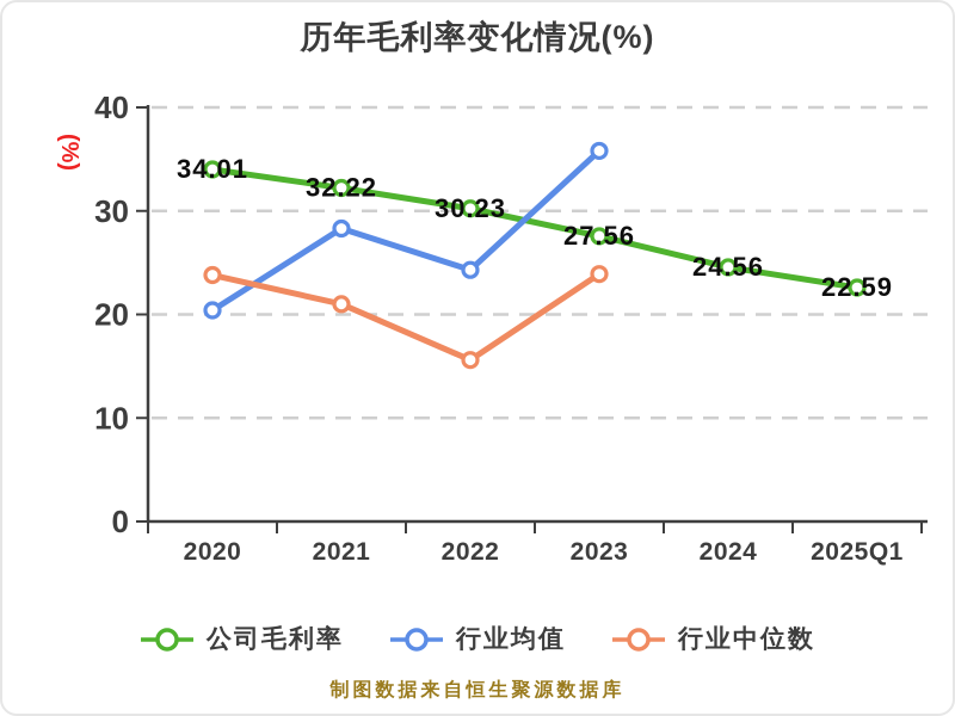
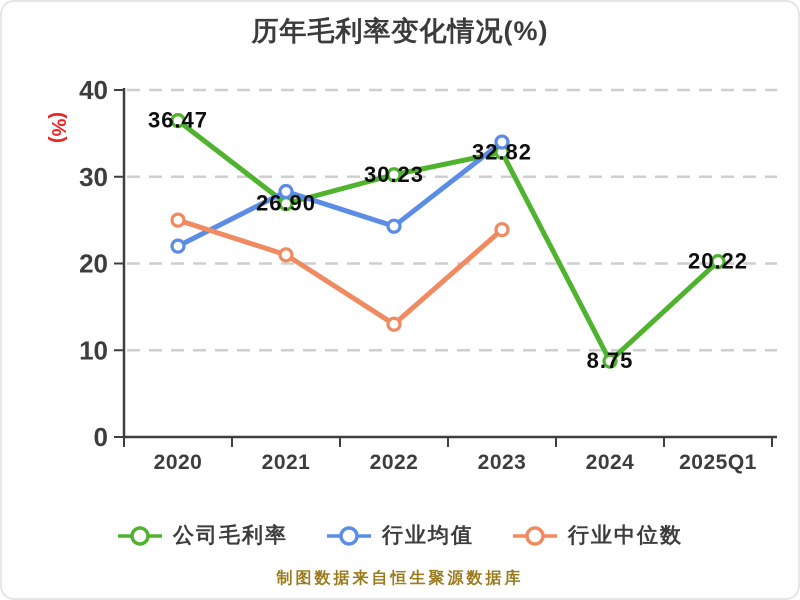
公司毛利率/2020: 34.01 -> 36.47
行业均值/2020: 20 -> 22
行业中位数/2020: 24 -> 25
公司毛利率/2021: 32.22 -> 26.90
行业中位数/2022: 16 -> 13
公司毛利率/2023: 27.56 -> 32.82
行业均值/2023: 36 -> 34
公司毛利率/2024: 24.56 -> 8.75
公司毛利率/2025Q1: 22.59 -> 20.22
